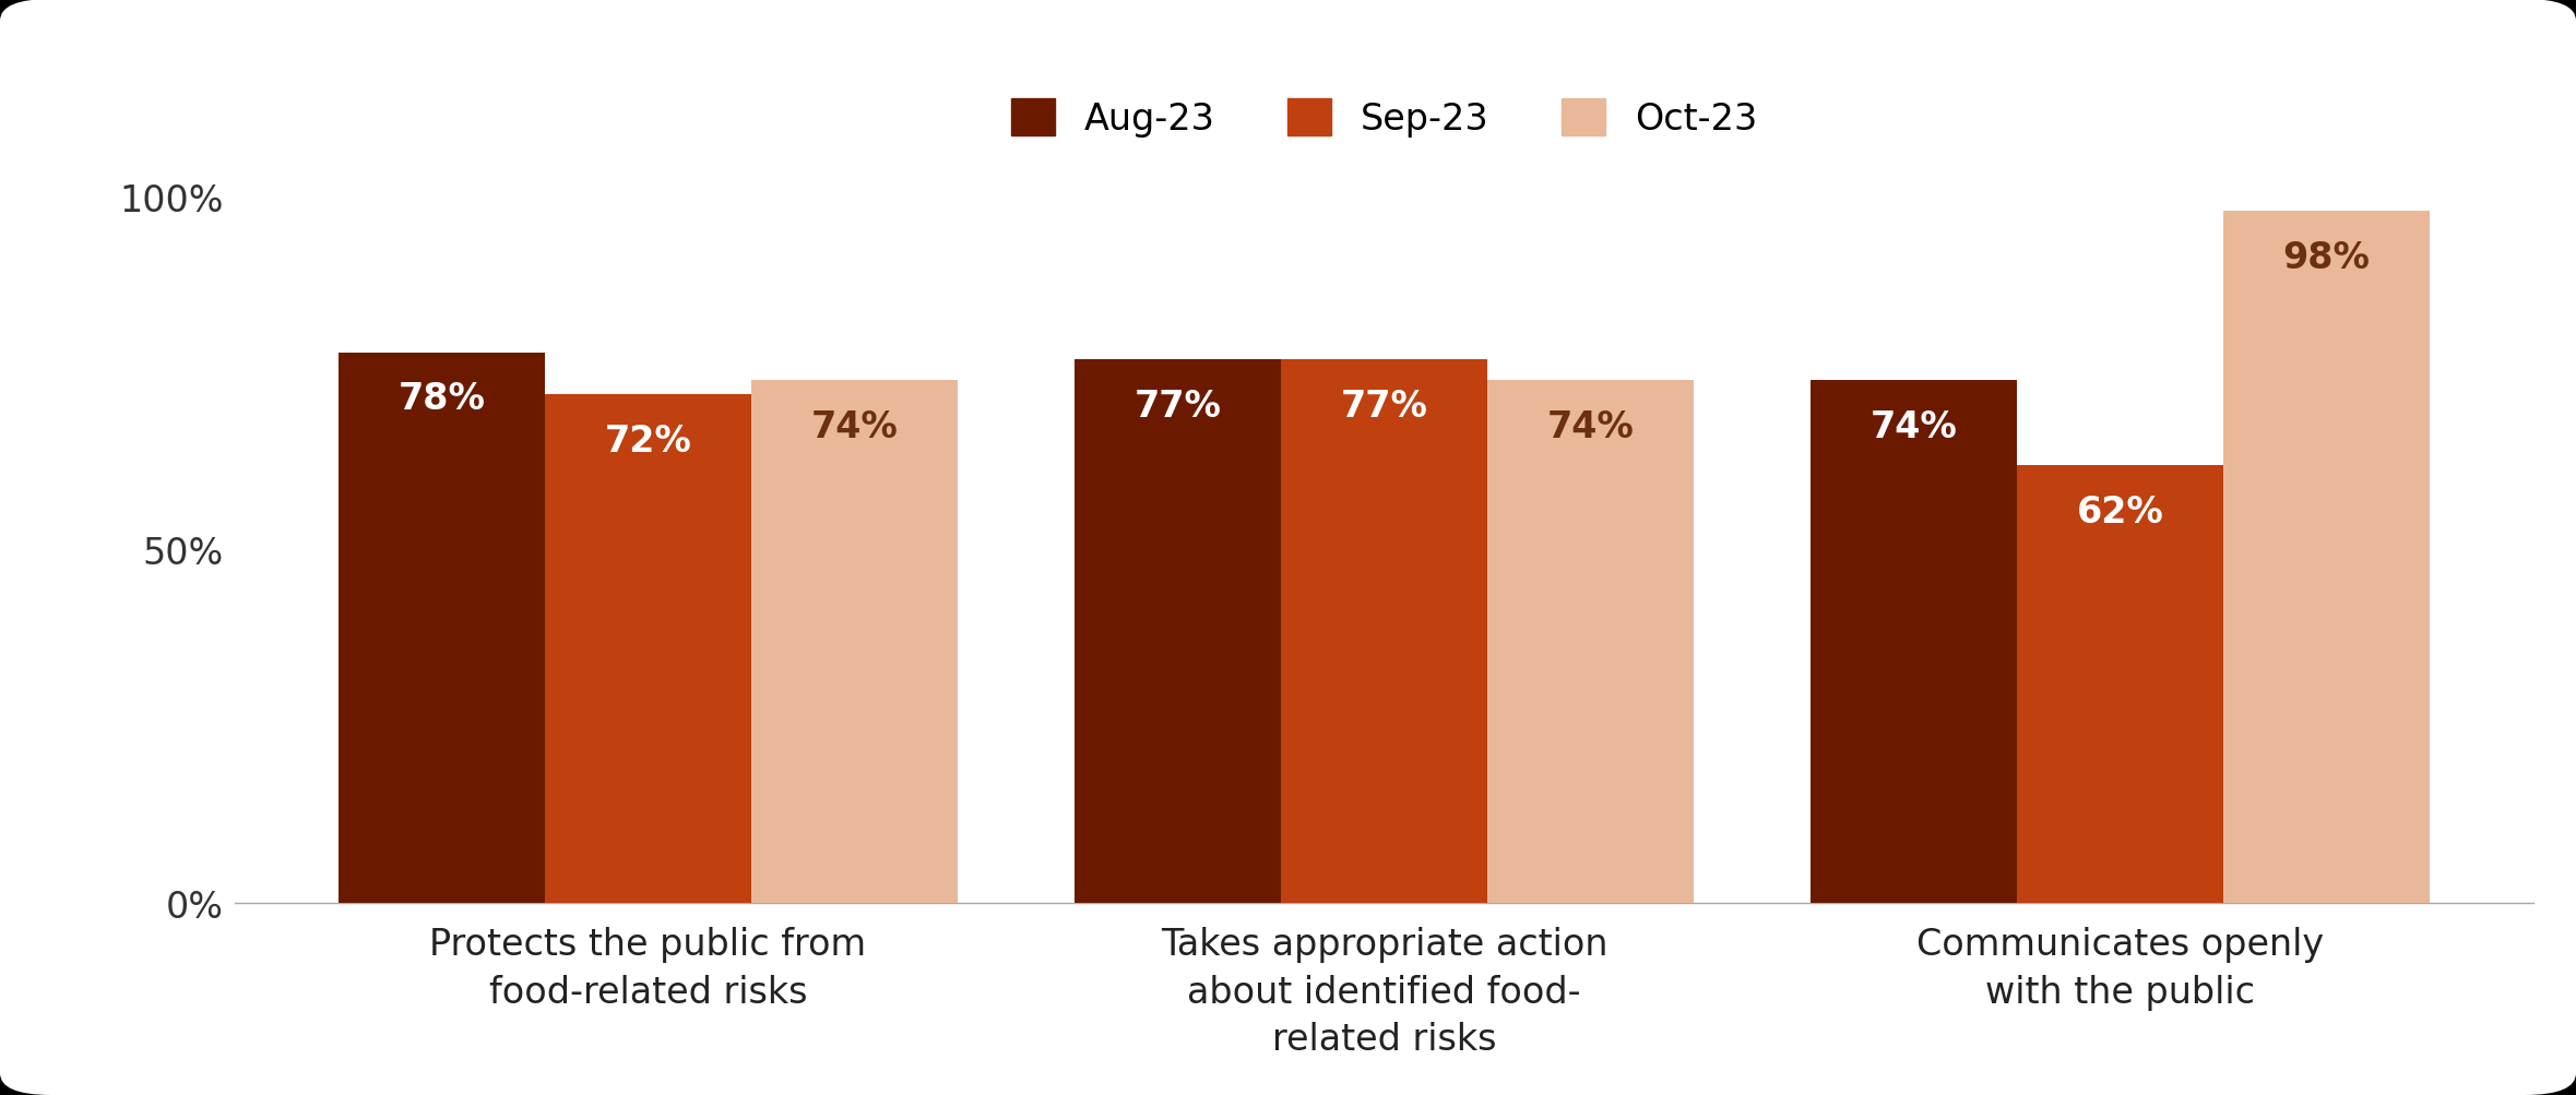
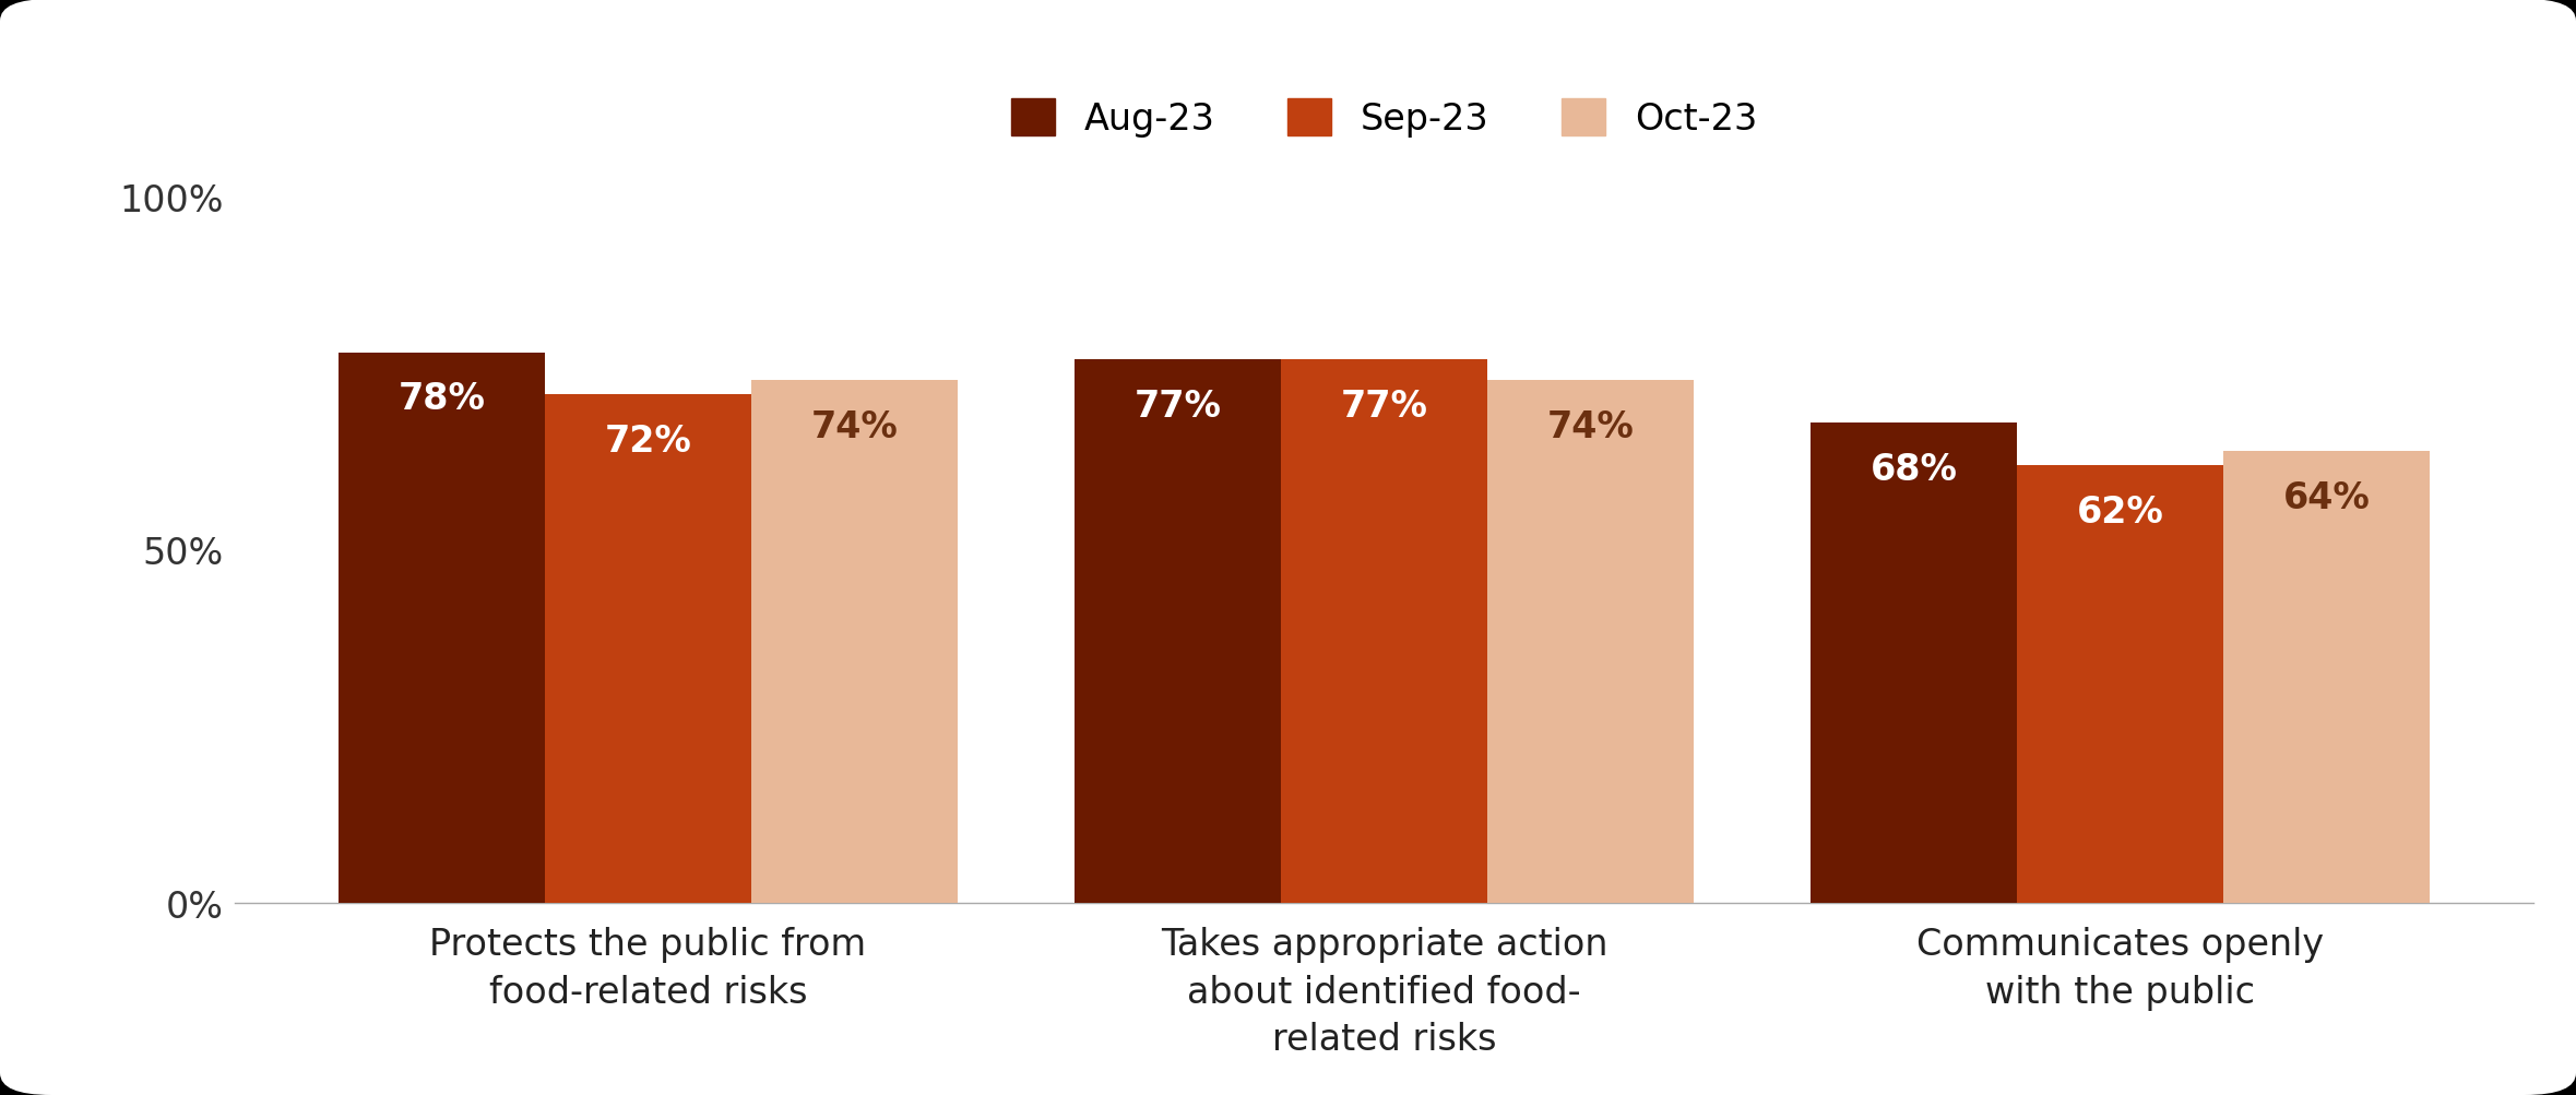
Aug-23/Communicates openly with the public: 74% -> 68%
Oct-23/Communicates openly with the public: 98% -> 64%
